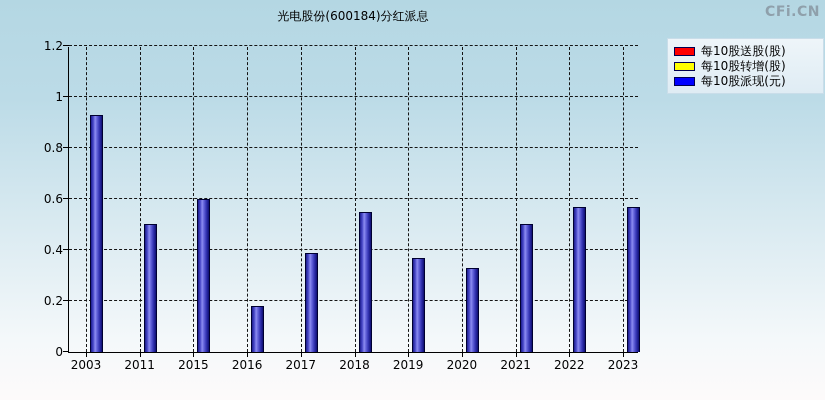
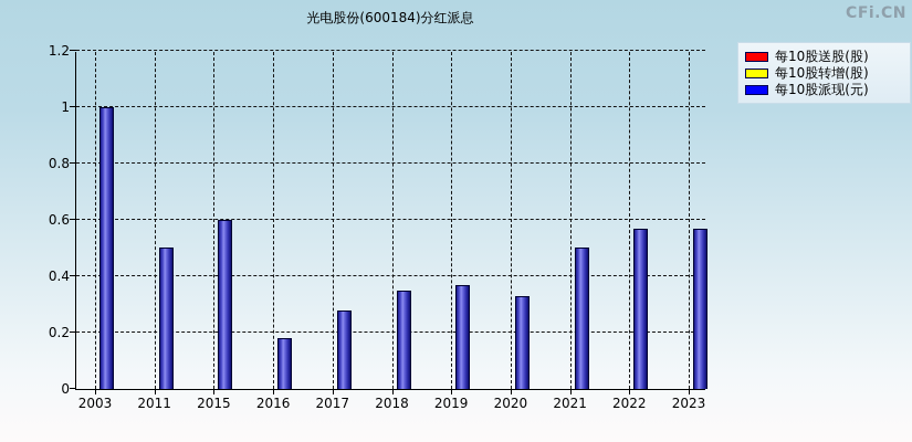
每10股派现(元)/2003: 0.93 -> 1.00
每10股派现(元)/2017: 0.39 -> 0.28
每10股派现(元)/2018: 0.55 -> 0.35
